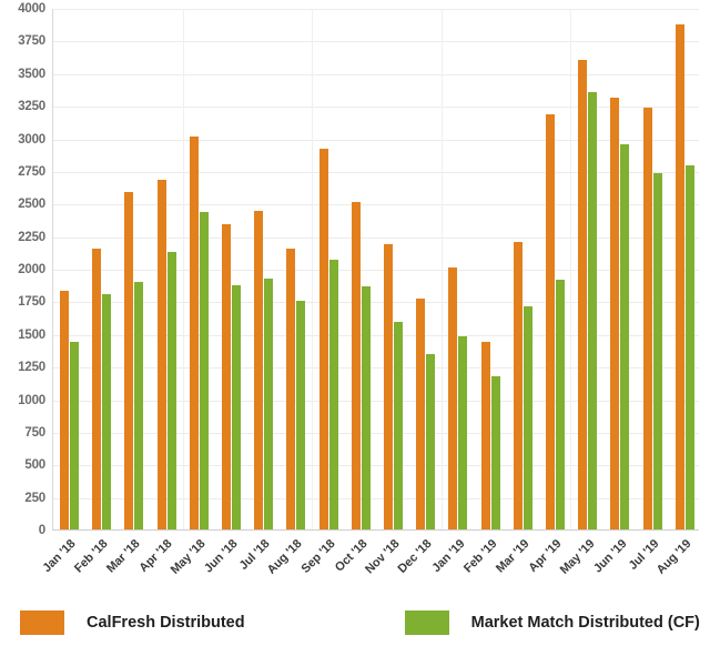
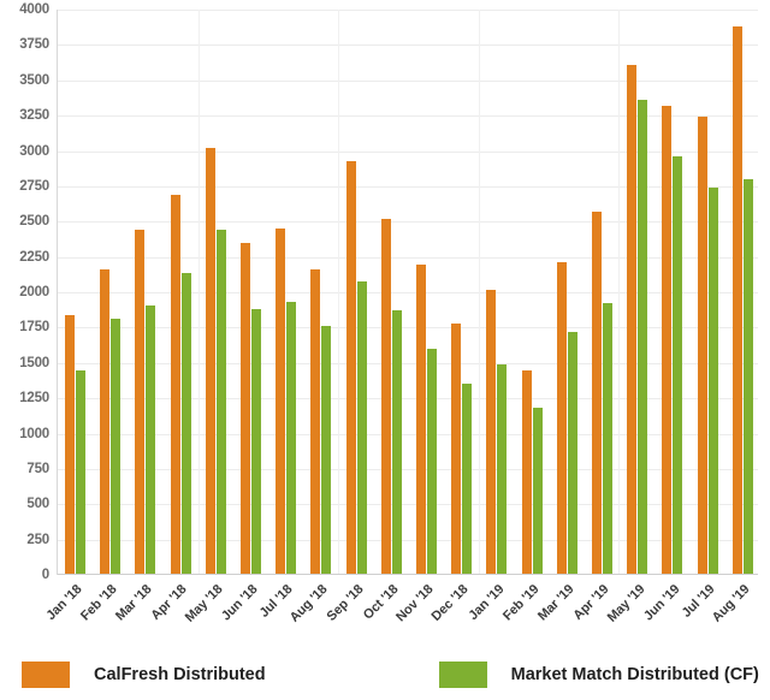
CalFresh Distributed/Mar '18: 2600 -> 2440
CalFresh Distributed/Apr '19: 3190 -> 2570
